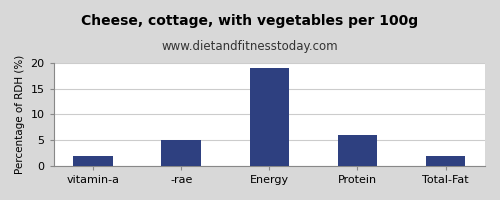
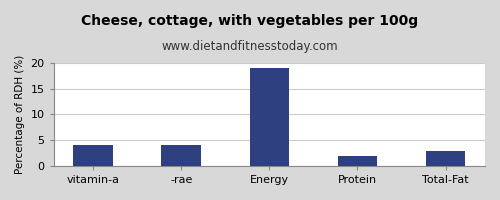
vitamin-a: 2 -> 4
-rae: 5 -> 4
Protein: 6 -> 2
Total-Fat: 2 -> 3
